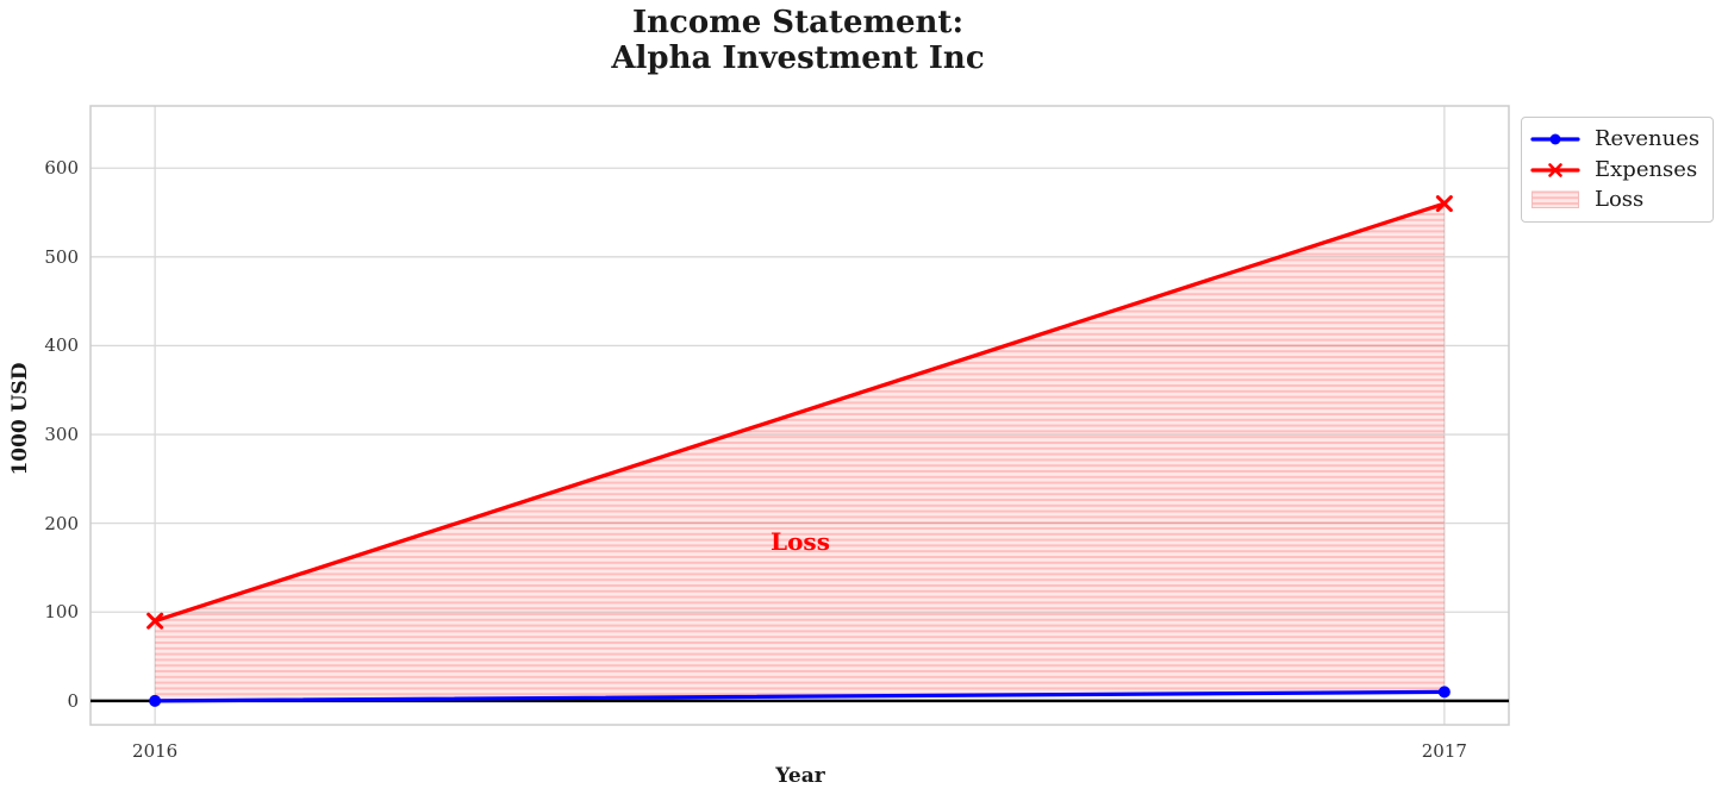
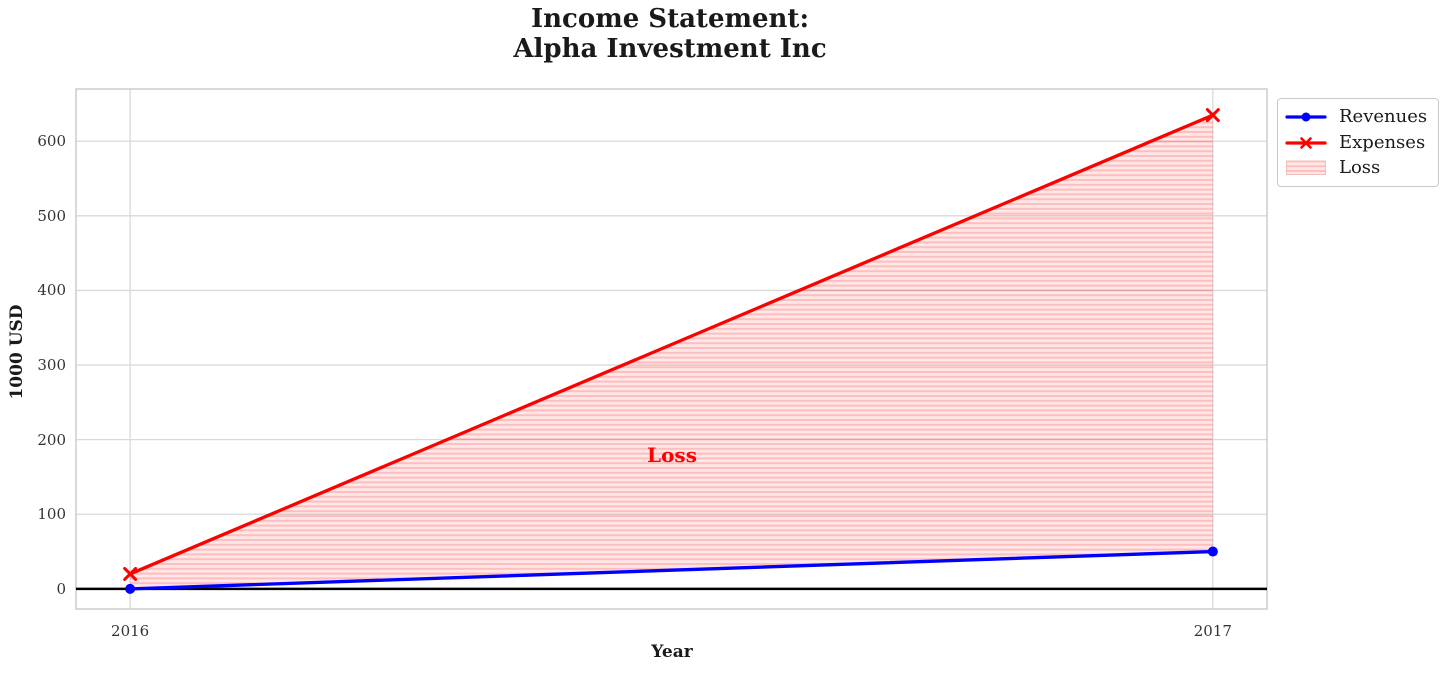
Expenses/2016: 90 -> 20
Revenues/2017: 10 -> 50
Expenses/2017: 560 -> 640
